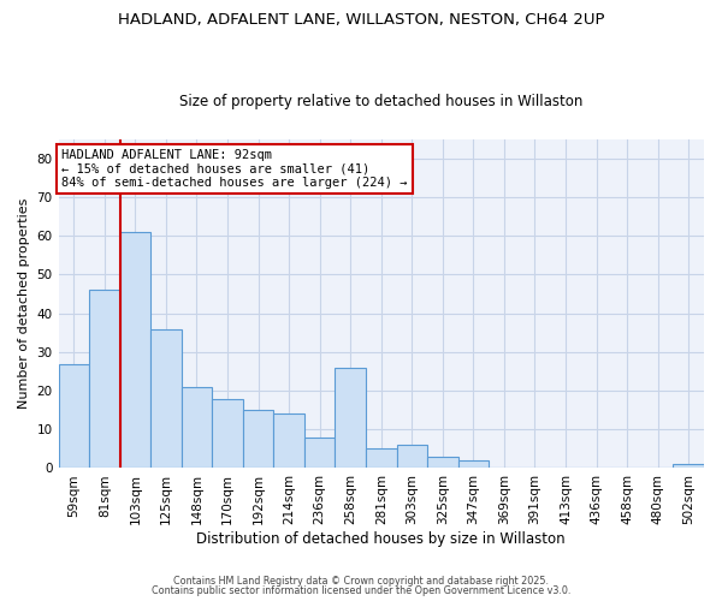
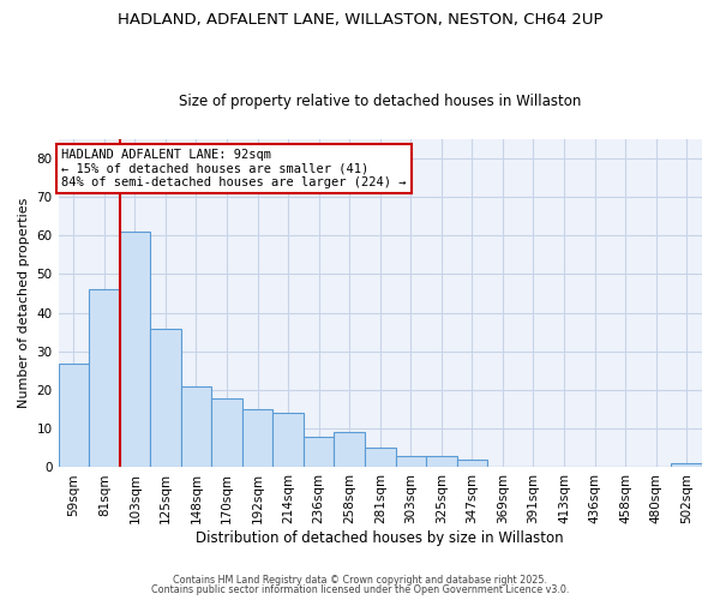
258sqm: 26 -> 9
303sqm: 6 -> 3
